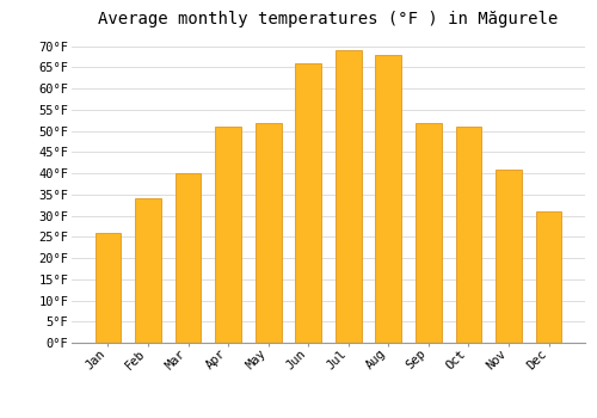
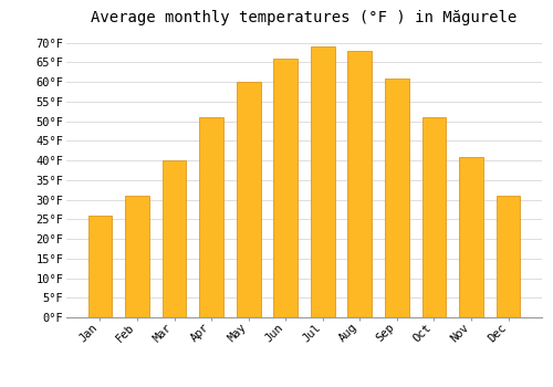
Feb: 34°F -> 31°F
May: 52°F -> 60°F
Sep: 52°F -> 61°F
